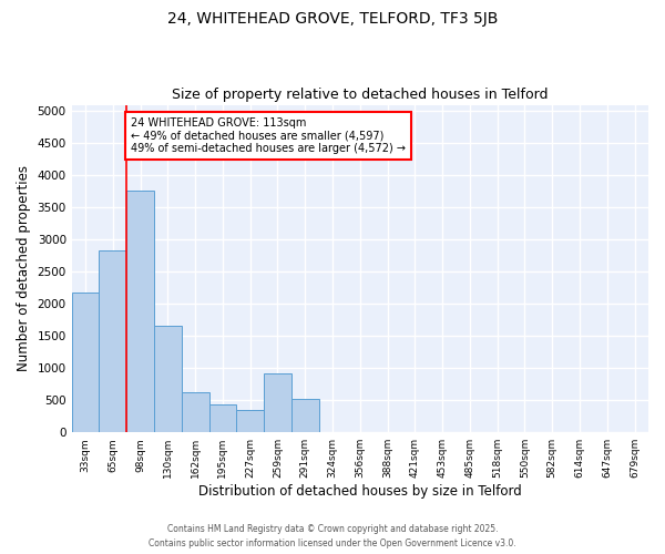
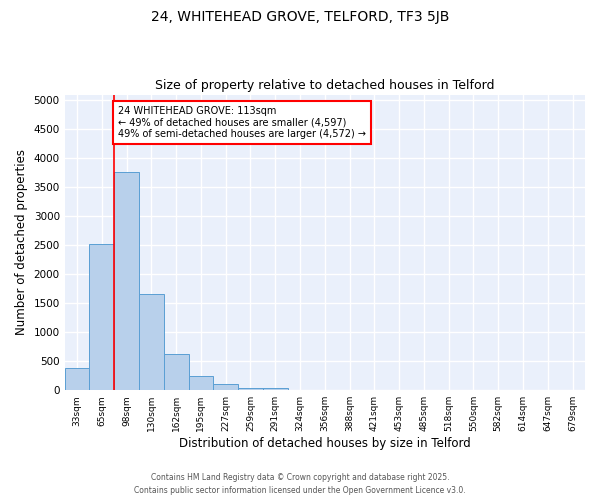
33sqm: 2180 -> 390
65sqm: 2840 -> 2530
195sqm: 440 -> 240
227sqm: 340 -> 110
259sqm: 920 -> 40
291sqm: 520 -> 40
